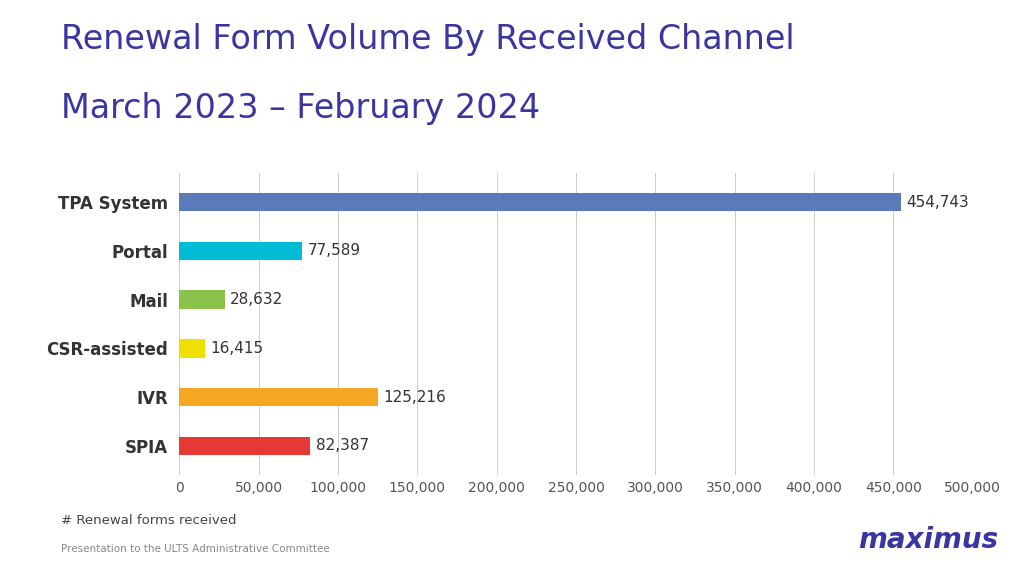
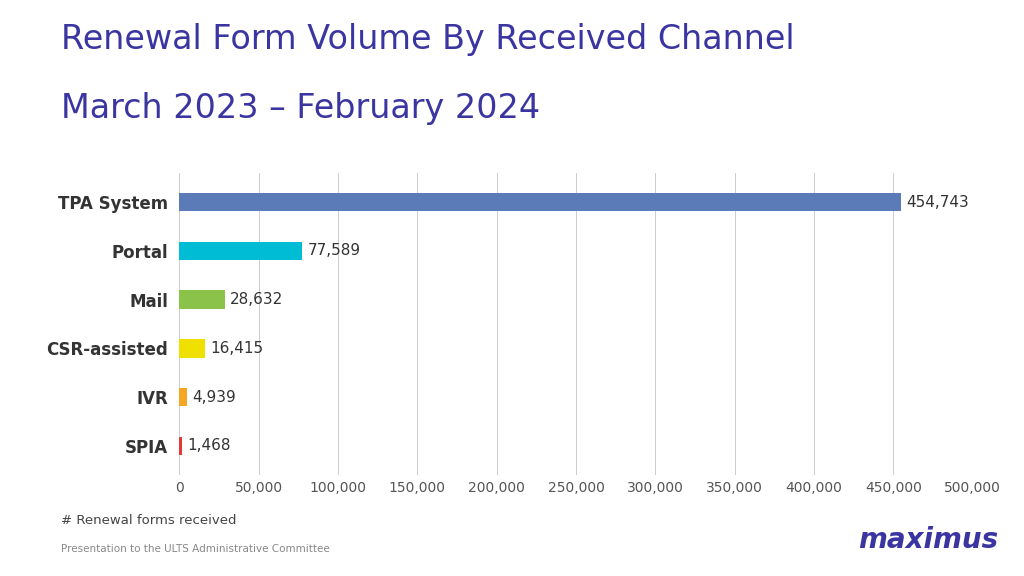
IVR: 125,216 -> 4,939
SPIA: 82,387 -> 1,468
